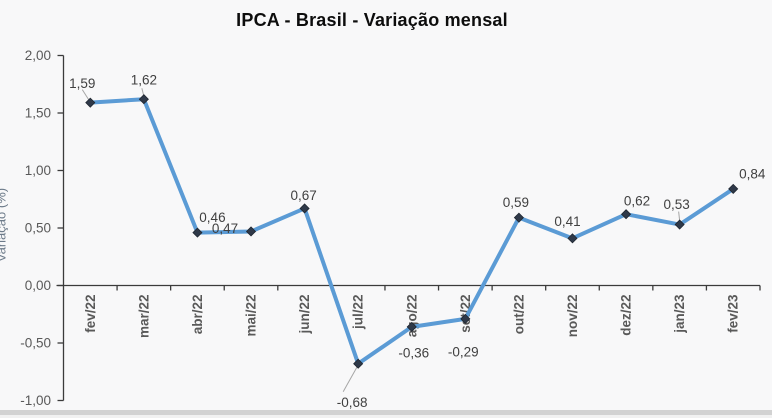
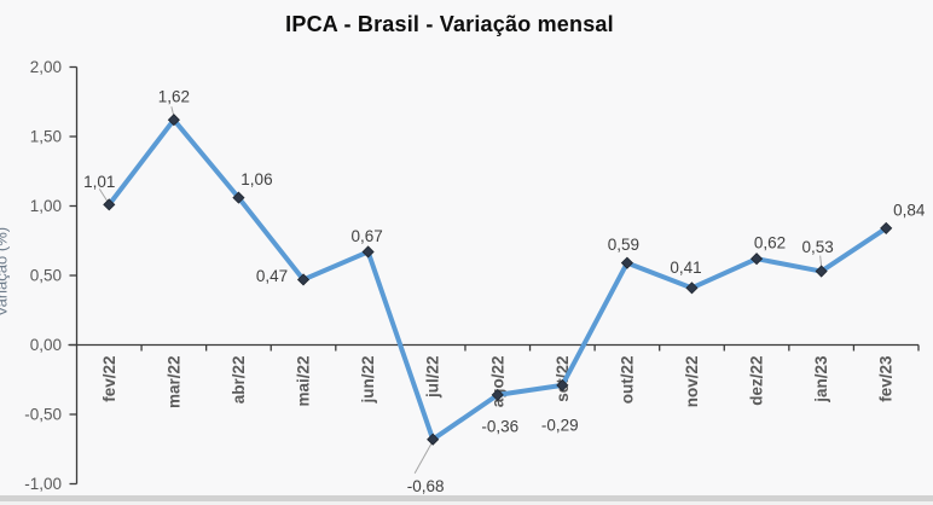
fev/22: 1,59 -> 1,01
abr/22: 0,46 -> 1,06
